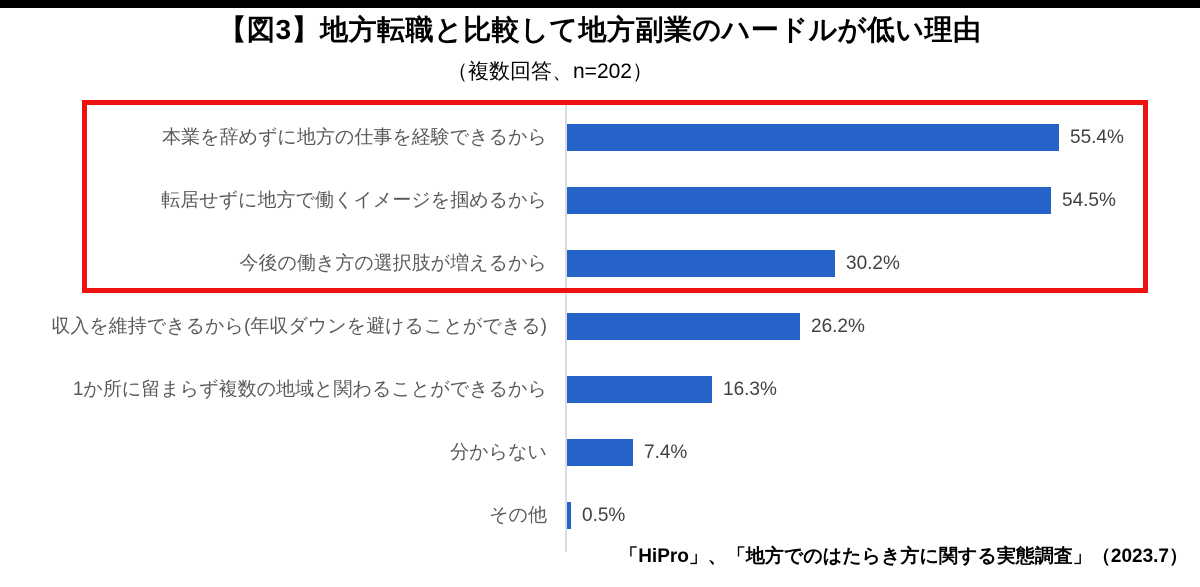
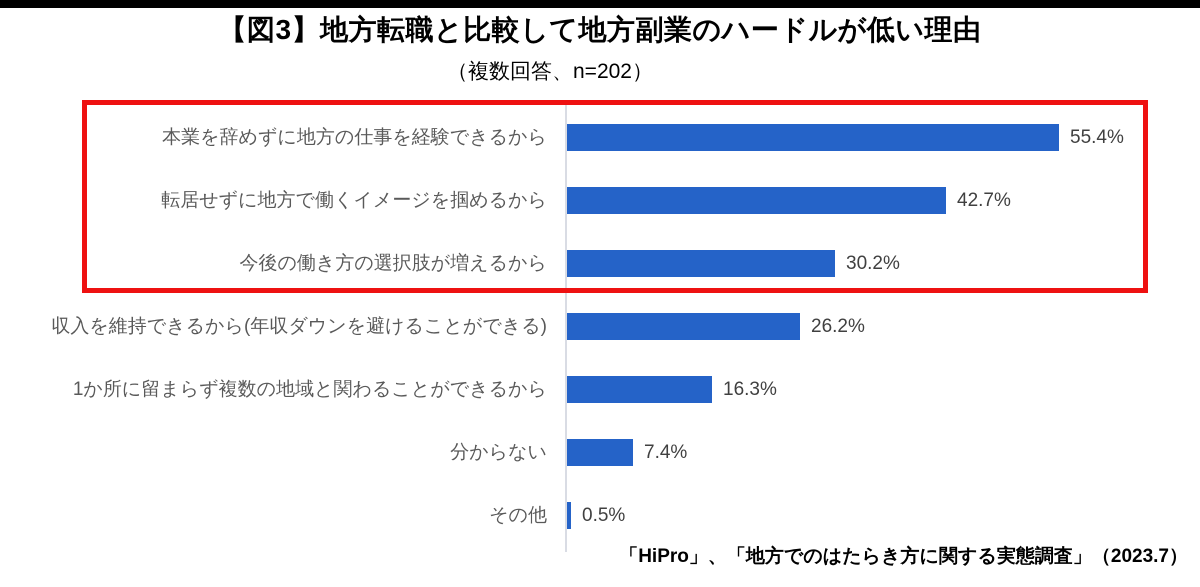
転居せずに地方で働くイメージを掴めるから: 54.5% -> 42.7%
